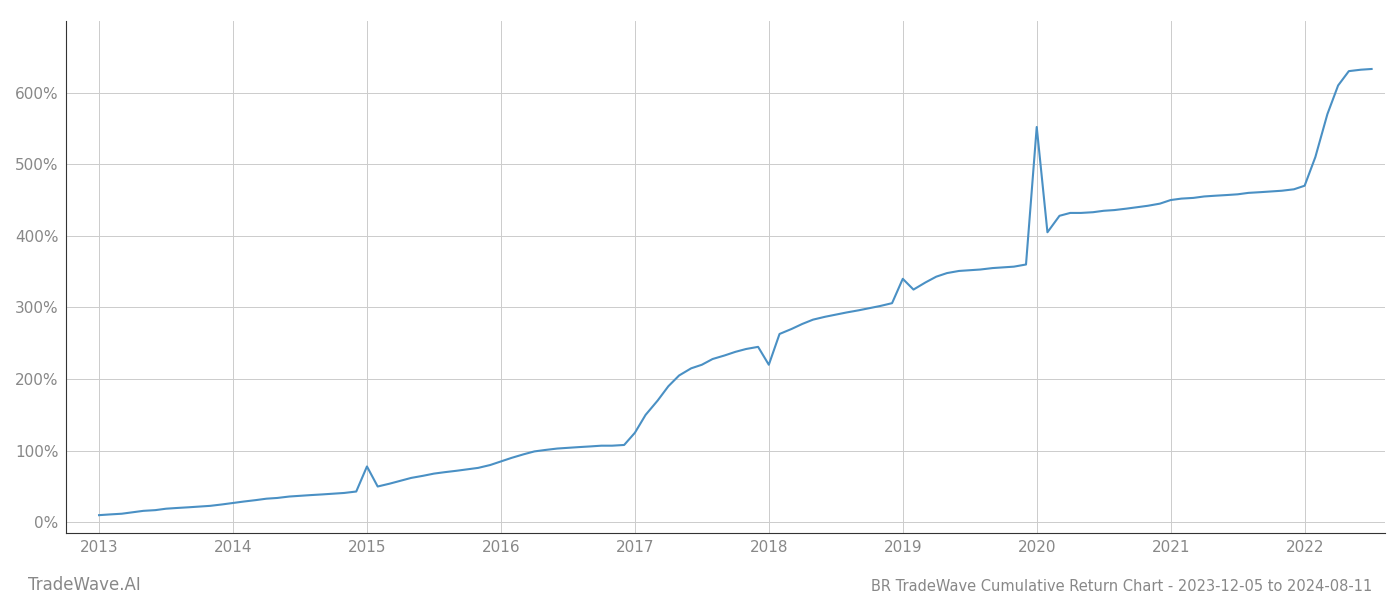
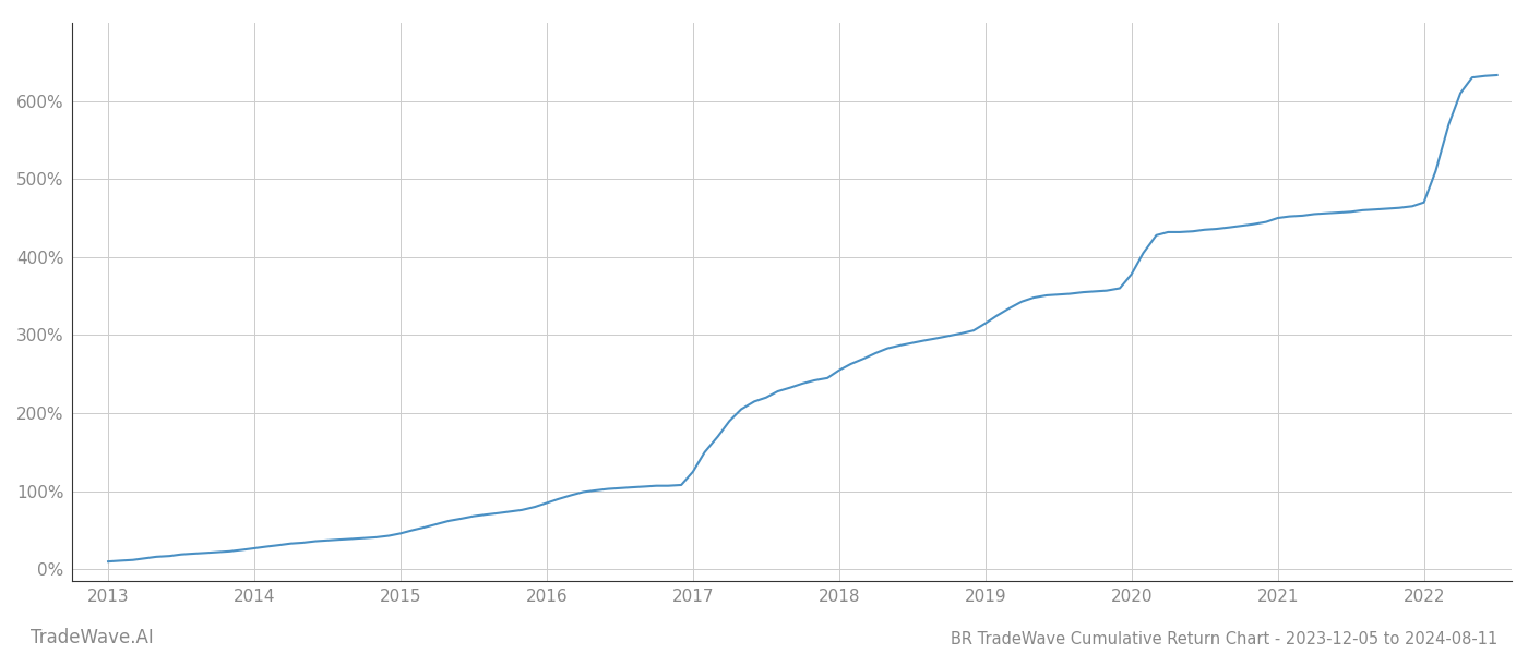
2015: 78% -> 46%
2018: 220% -> 255%
2019: 340% -> 315%
2020: 552% -> 378%
